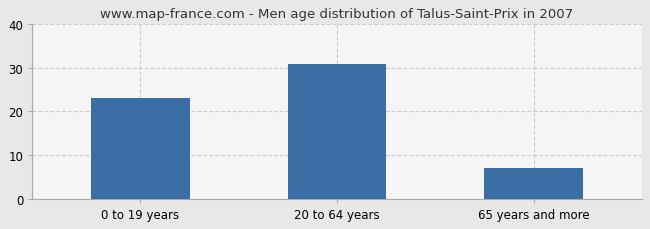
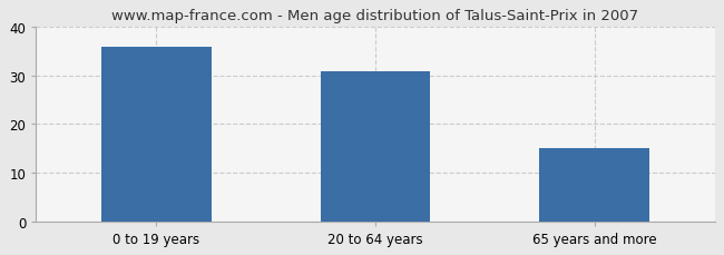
0 to 19 years: 23 -> 36
65 years and more: 7 -> 15
